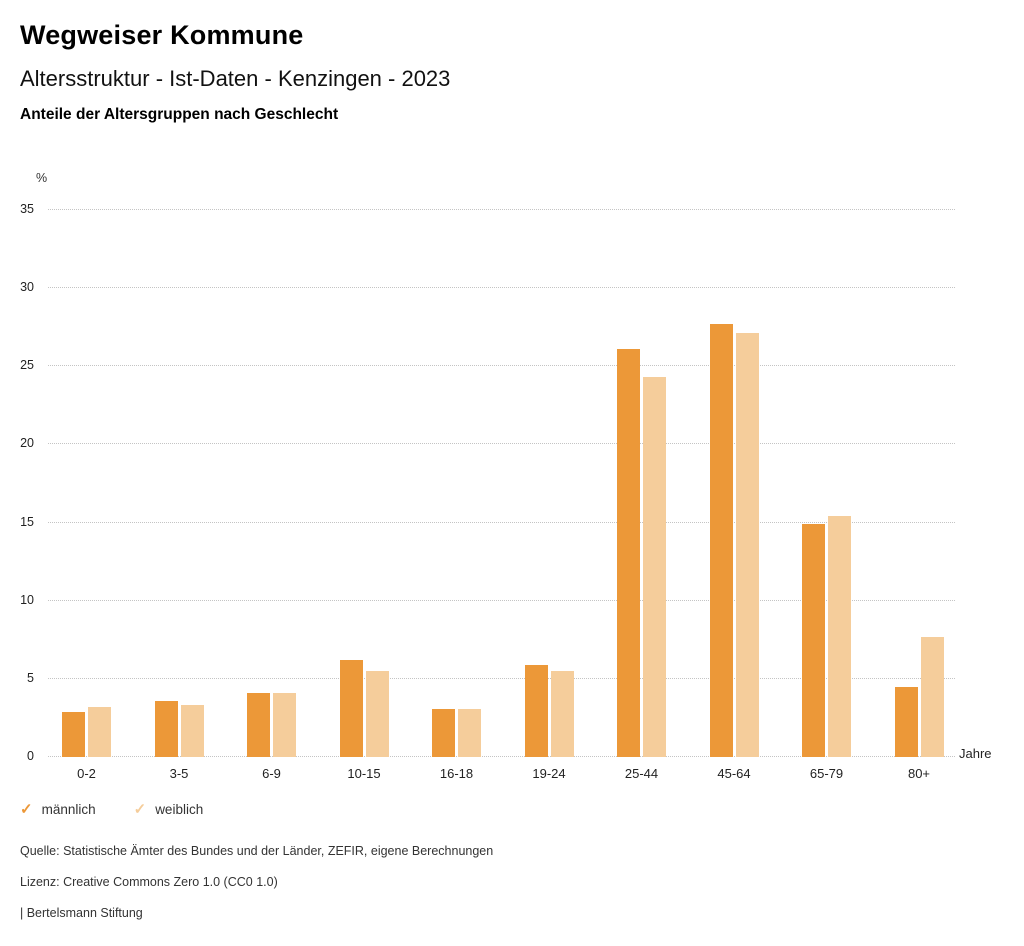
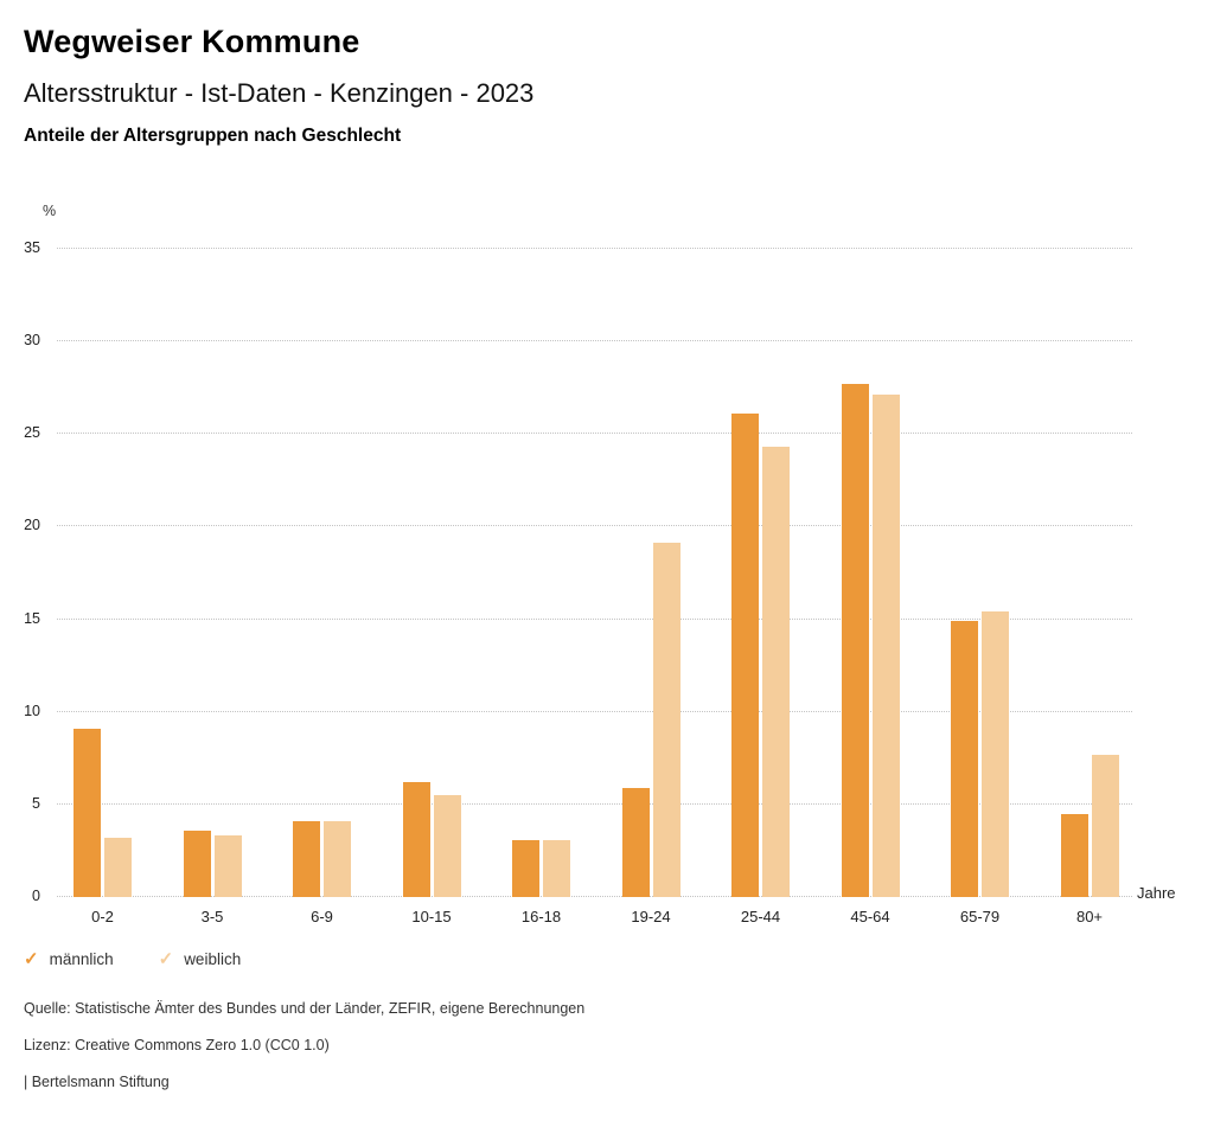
männlich/0-2: 2.9 -> 9.1
weiblich/19-24: 5.5 -> 19.1
